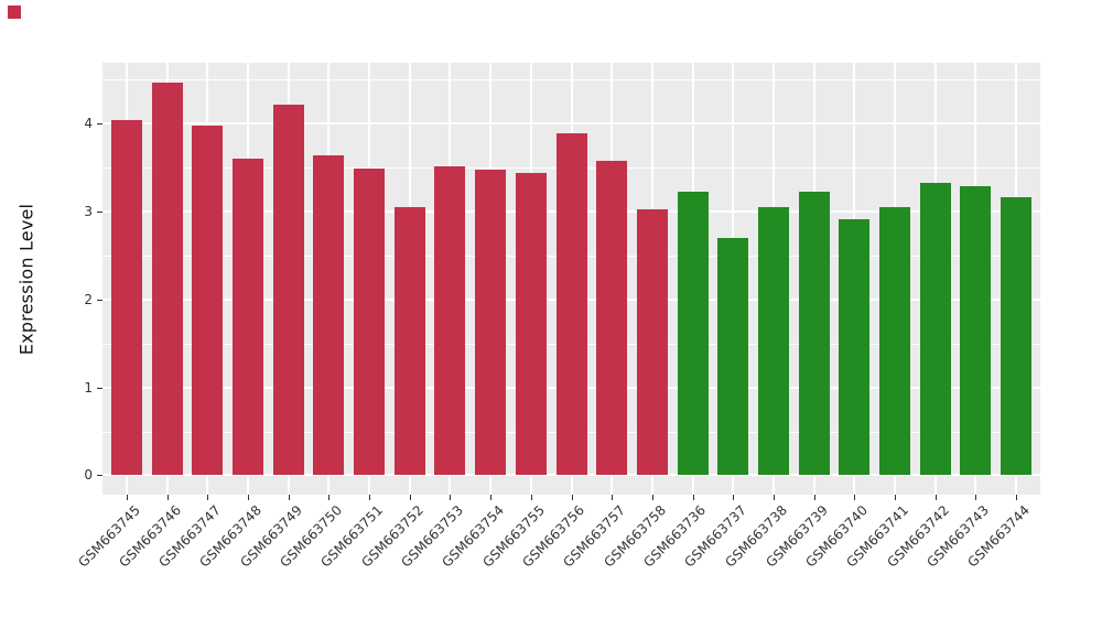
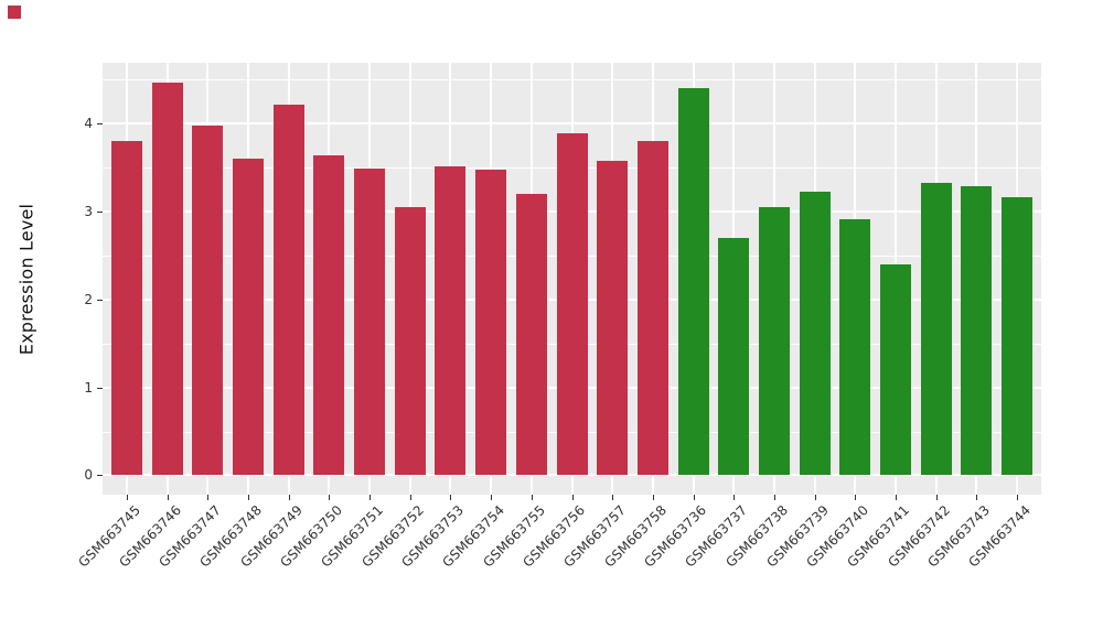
GSM663745: 4.0 -> 3.8
GSM663755: 3.4 -> 3.2
GSM663758: 3.0 -> 3.8
GSM663736: 3.2 -> 4.4
GSM663741: 3.0 -> 2.4
